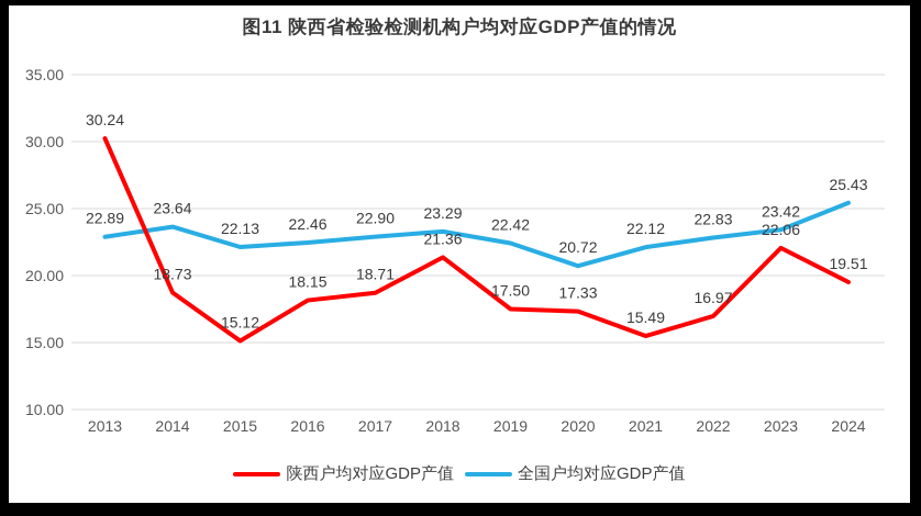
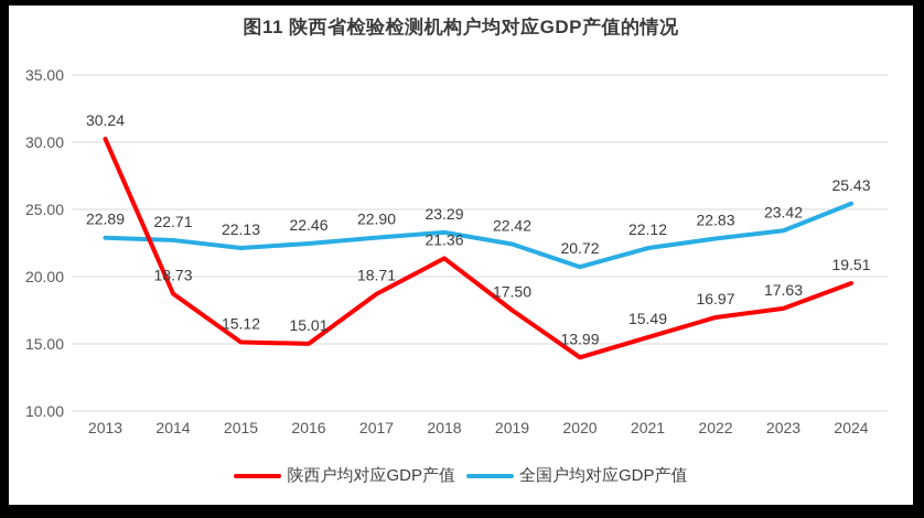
全国户均对应GDP产值/2014: 23.64 -> 22.71
陕西户均对应GDP产值/2016: 18.15 -> 15.01
陕西户均对应GDP产值/2020: 17.33 -> 13.99
陕西户均对应GDP产值/2023: 22.06 -> 17.63
